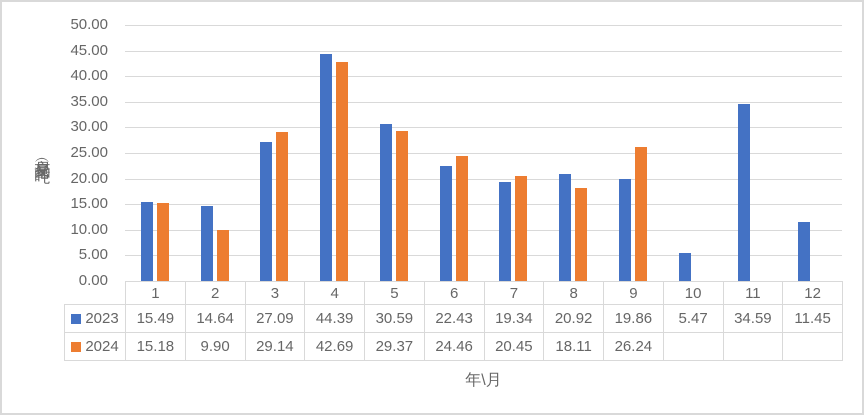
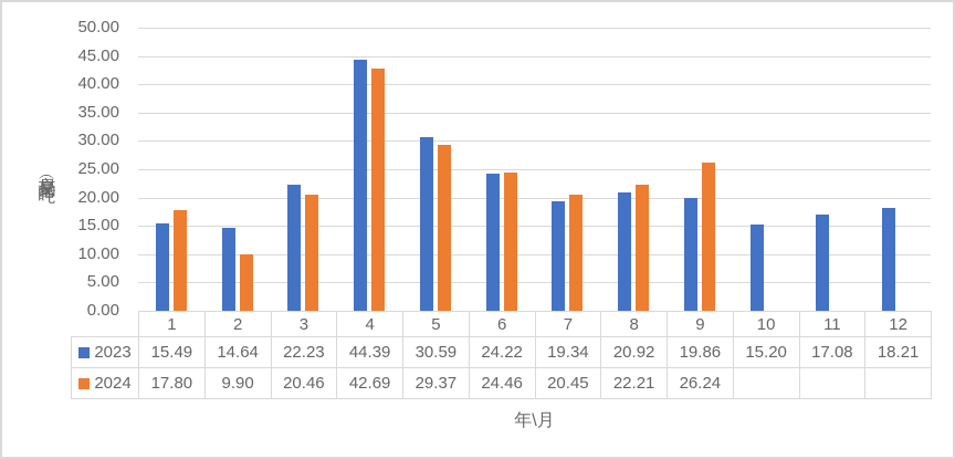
2024/1: 15.18 -> 17.80
2023/3: 27.09 -> 22.23
2024/3: 29.14 -> 20.46
2023/6: 22.43 -> 24.22
2024/8: 18.11 -> 22.21
2023/10: 5.47 -> 15.20
2023/11: 34.59 -> 17.08
2023/12: 11.45 -> 18.21
